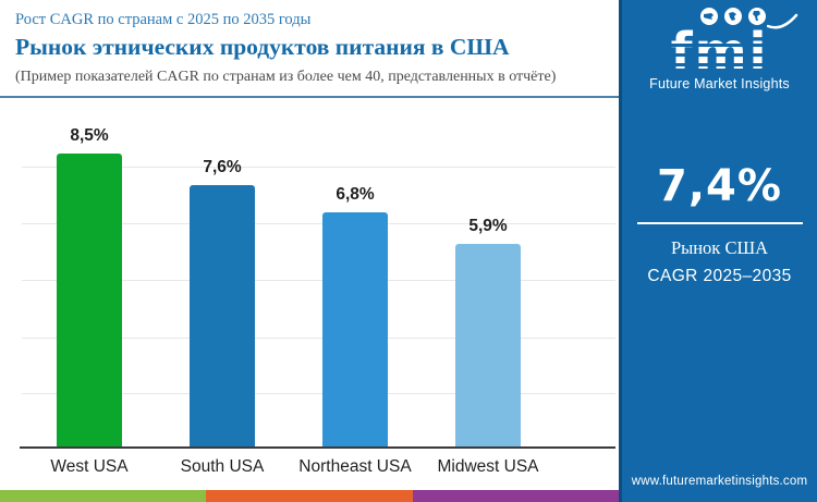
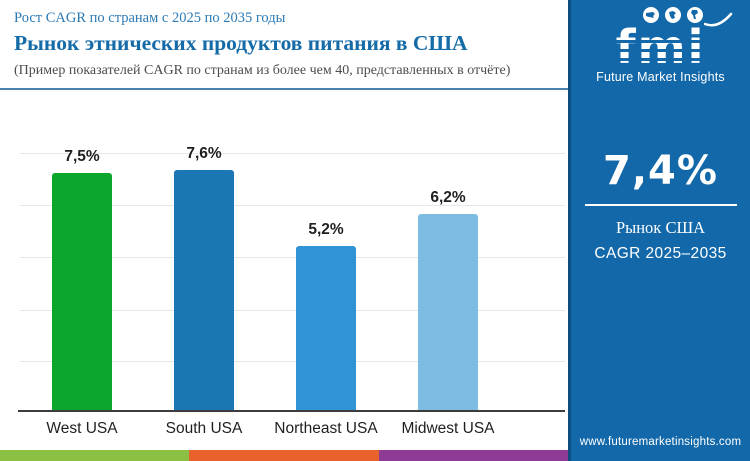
West USA: 8,5% -> 7,5%
Northeast USA: 6,8% -> 5,2%
Midwest USA: 5,9% -> 6,2%
